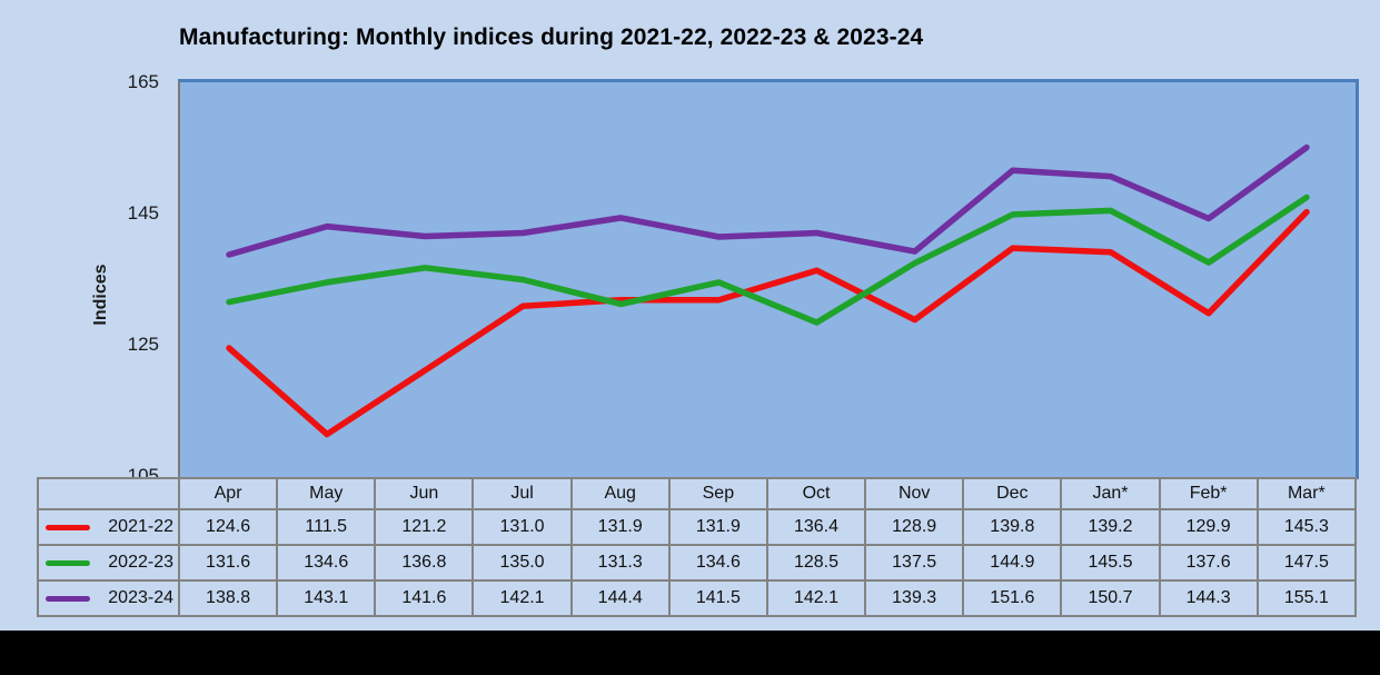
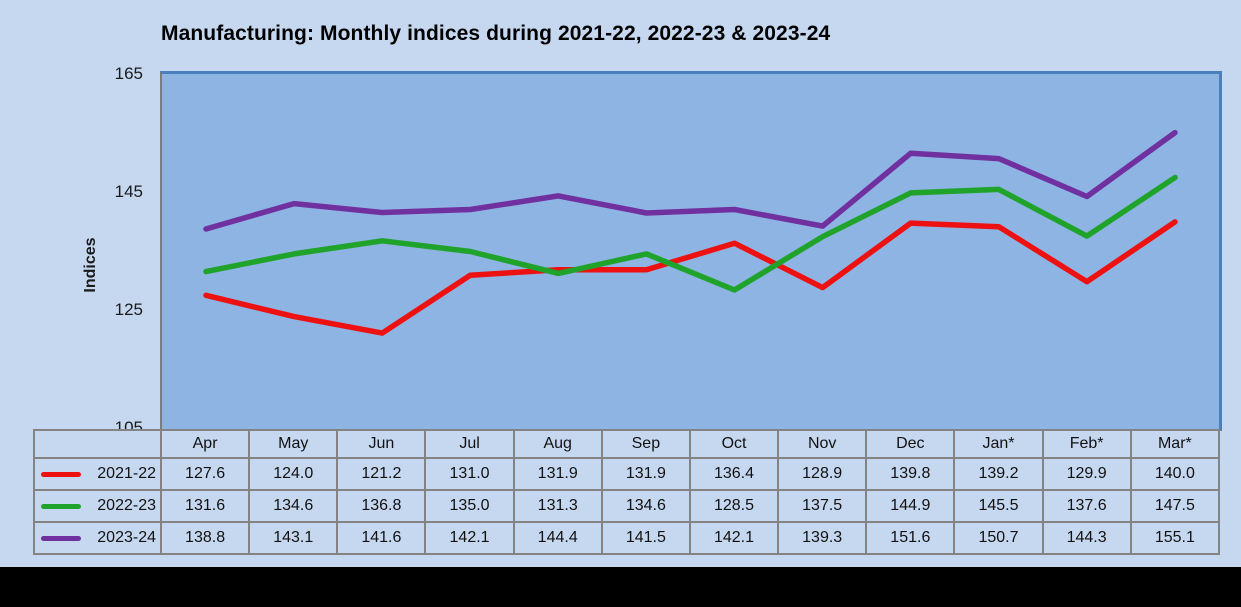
2021-22/Apr: 124.6 -> 127.6
2021-22/May: 111.5 -> 124.0
2021-22/Mar*: 145.3 -> 140.0
